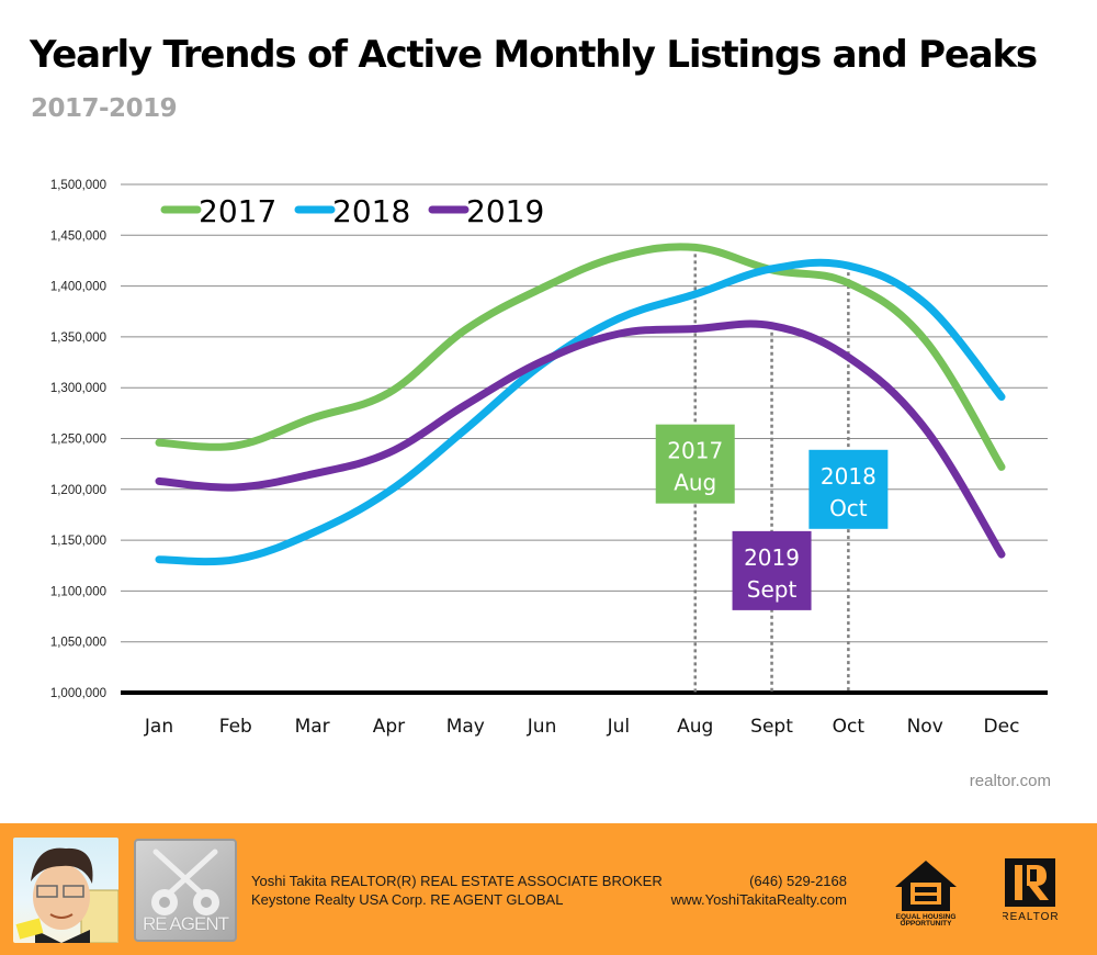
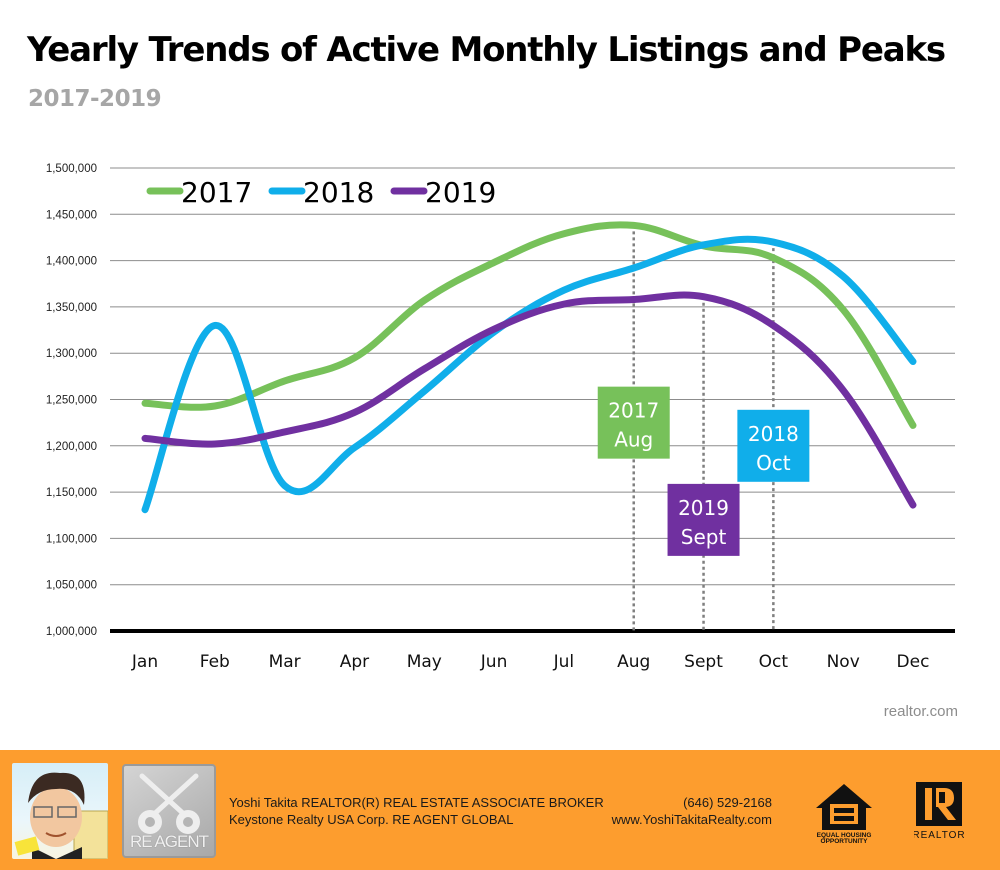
2018/Feb: 1130000 -> 1330000
